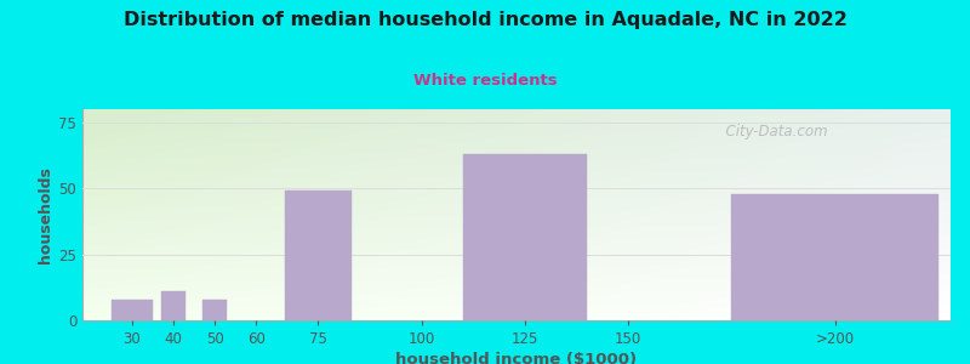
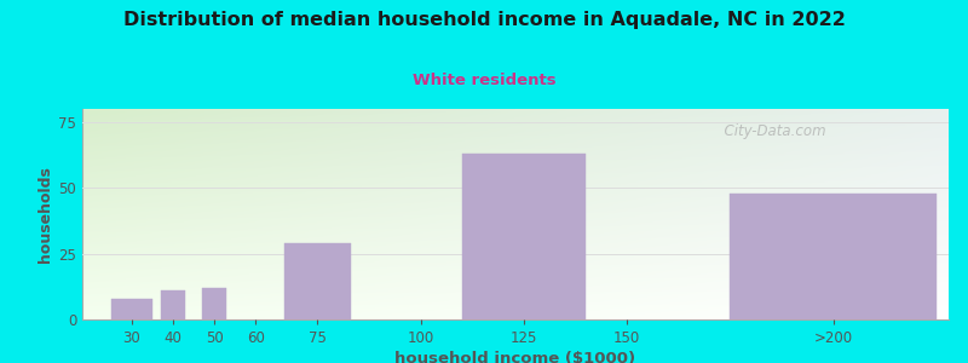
50: 8 -> 12
75: 49 -> 29
